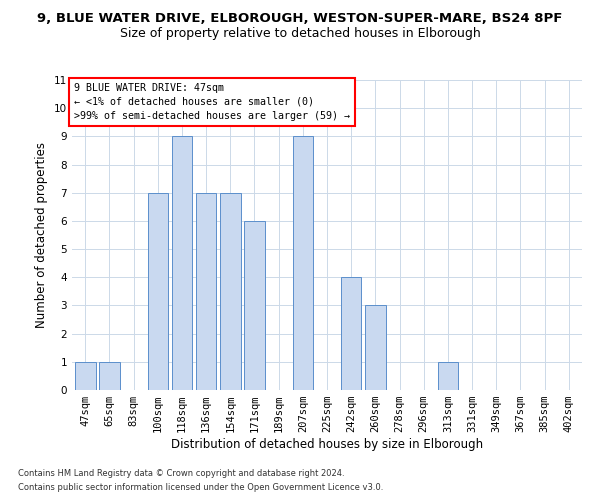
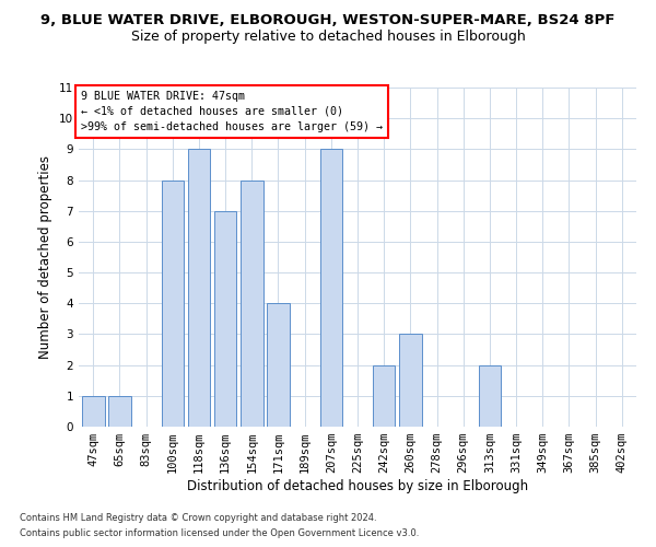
100sqm: 7 -> 8
154sqm: 7 -> 8
171sqm: 6 -> 4
242sqm: 4 -> 2
313sqm: 1 -> 2
